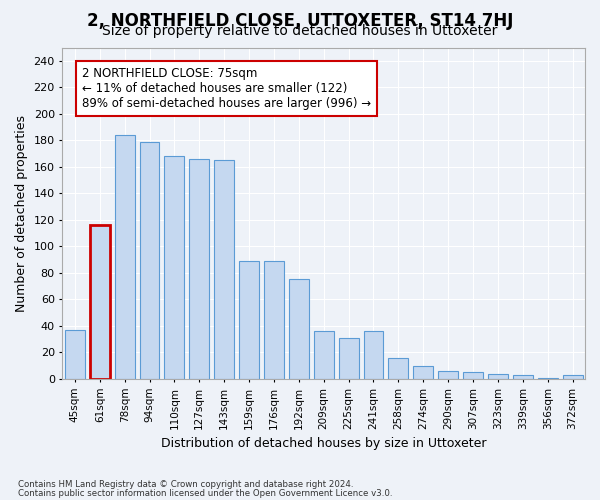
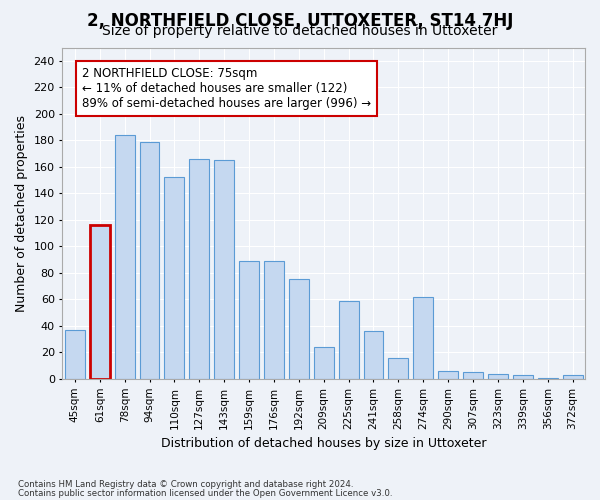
110sqm: 168 -> 152
209sqm: 36 -> 24
225sqm: 31 -> 59
274sqm: 10 -> 62
